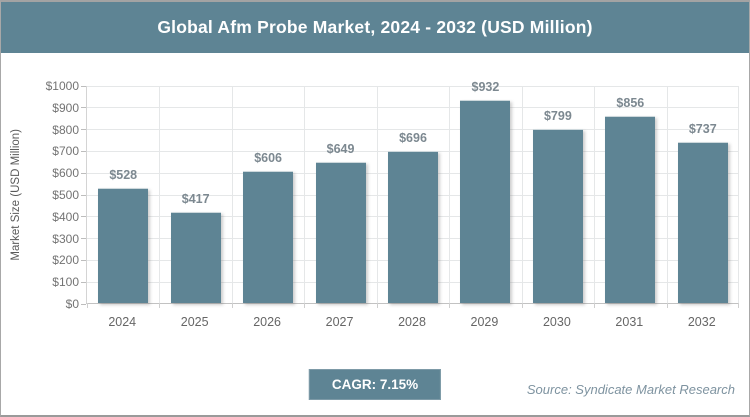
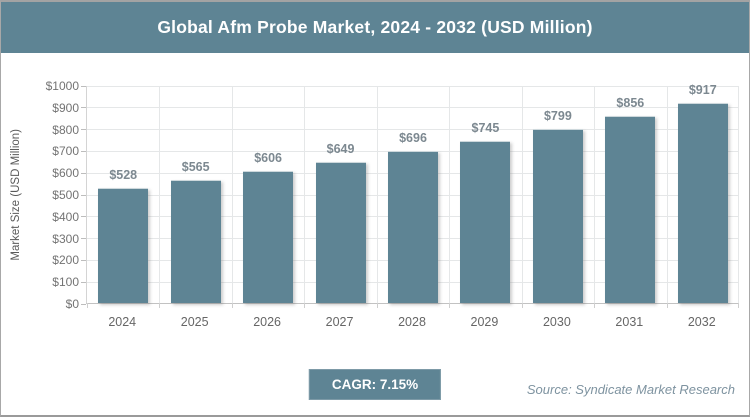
2025: $417 -> $565
2029: $932 -> $745
2032: $737 -> $917
